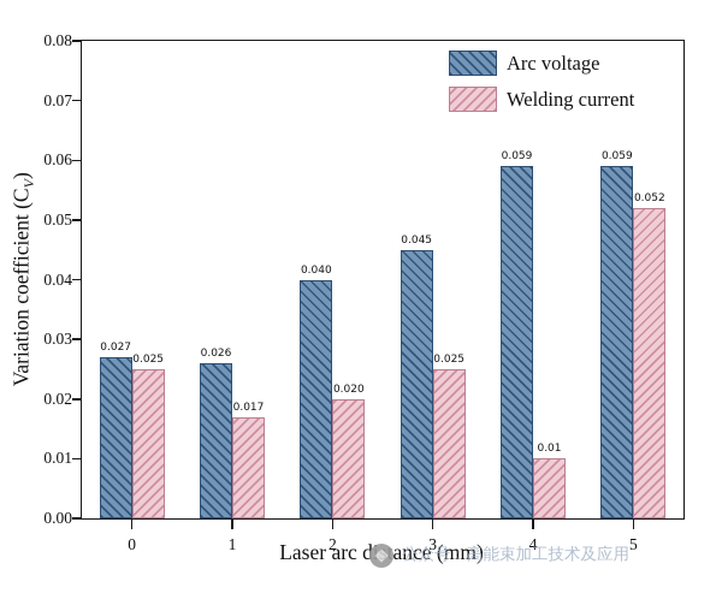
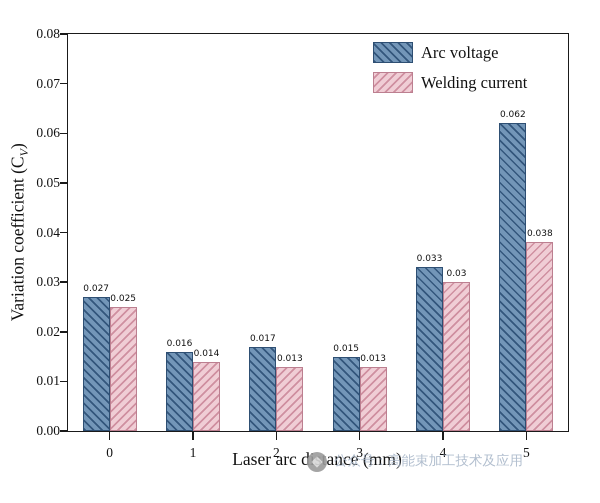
Arc voltage/1: 0.026 -> 0.016
Welding current/1: 0.017 -> 0.014
Arc voltage/2: 0.040 -> 0.017
Welding current/2: 0.020 -> 0.013
Arc voltage/3: 0.045 -> 0.015
Welding current/3: 0.025 -> 0.013
Arc voltage/4: 0.059 -> 0.033
Welding current/4: 0.01 -> 0.03
Arc voltage/5: 0.059 -> 0.062
Welding current/5: 0.052 -> 0.038
